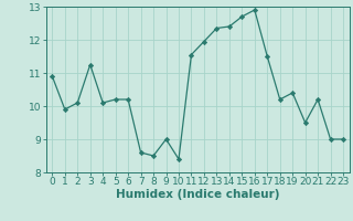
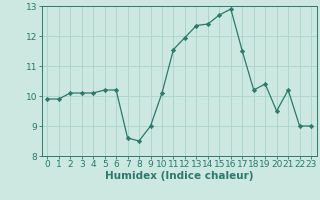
0: 10.90 -> 9.90
3: 11.25 -> 10.10
10: 8.40 -> 10.10
